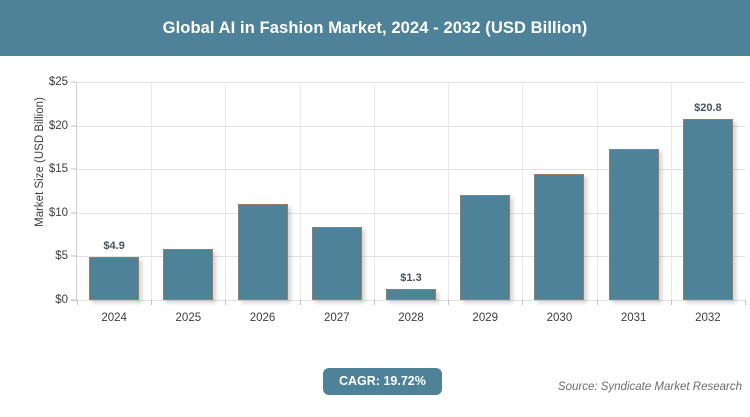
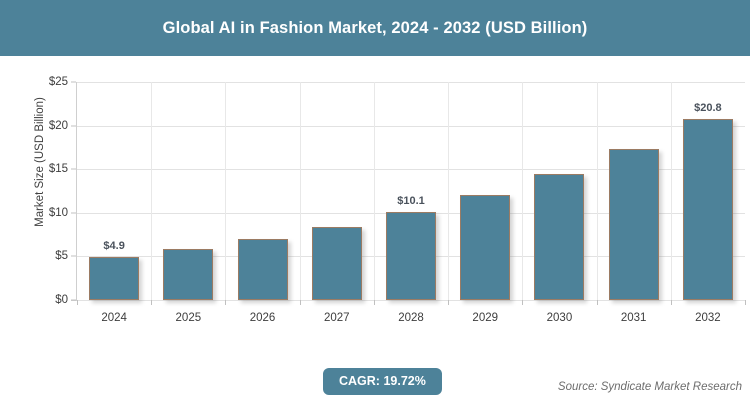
2026: $11 -> $7
2028: $1.3 -> $10.1
